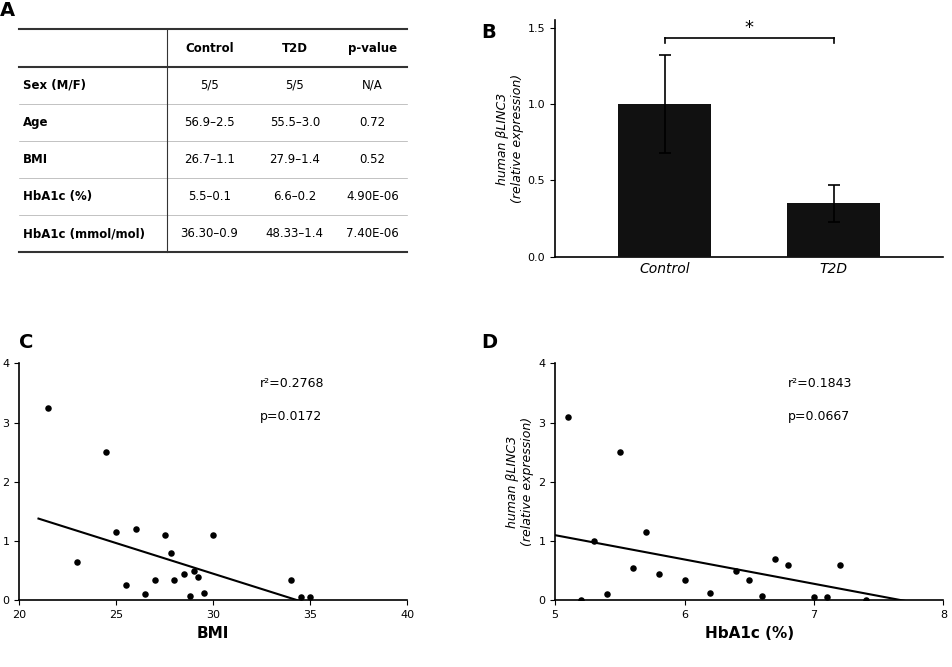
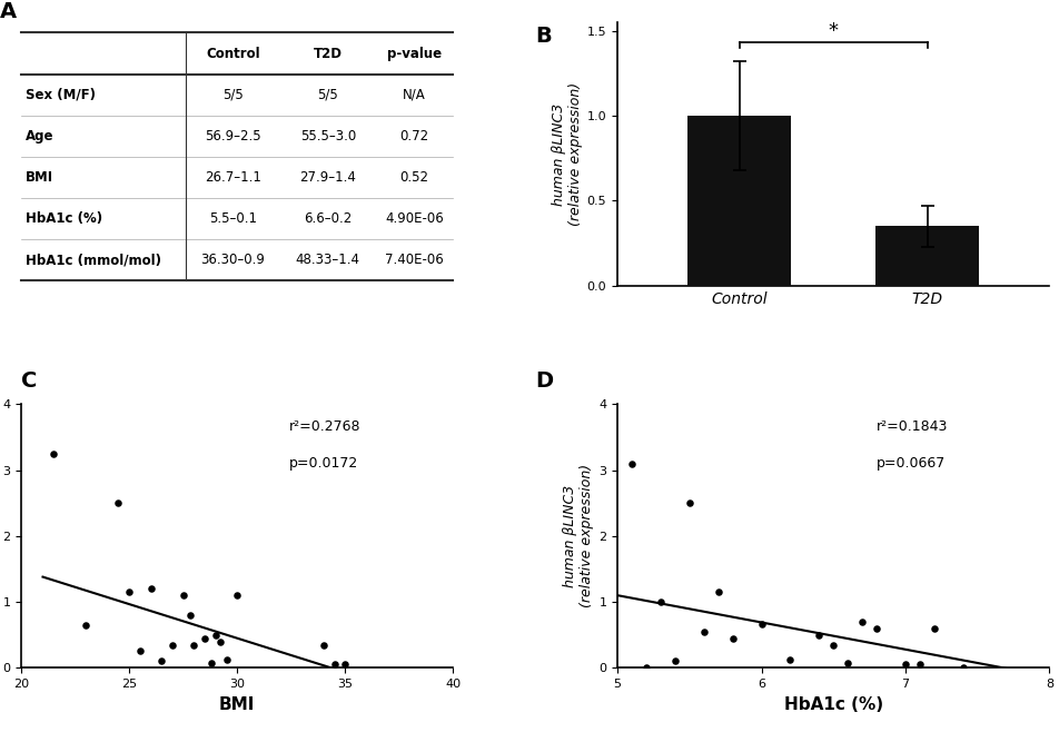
6: 0.35 -> 0.66
